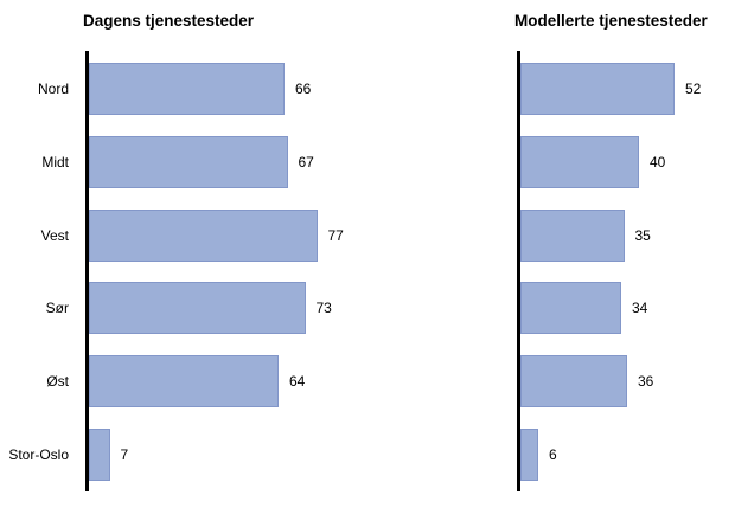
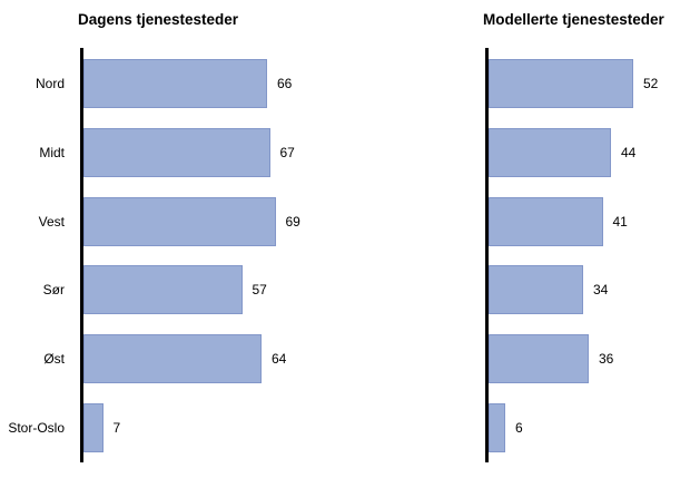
Dagens tjenestesteder/Vest: 77 -> 69
Dagens tjenestesteder/Sør: 73 -> 57
Modellerte tjenestesteder/Midt: 40 -> 44
Modellerte tjenestesteder/Vest: 35 -> 41
